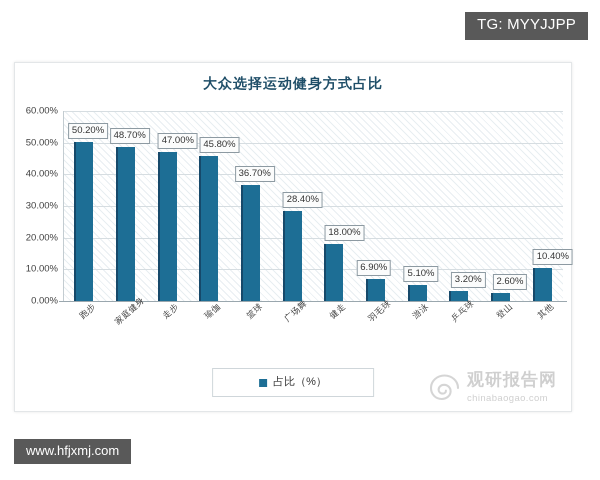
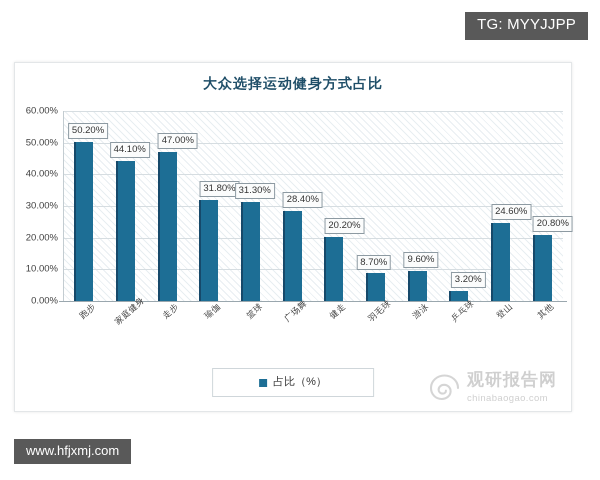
家庭健身: 48.70% -> 44.10%
瑜伽: 45.80% -> 31.80%
篮球: 36.70% -> 31.30%
健走: 18.00% -> 20.20%
羽毛球: 6.90% -> 8.70%
游泳: 5.10% -> 9.60%
登山: 2.60% -> 24.60%
其他: 10.40% -> 20.80%
